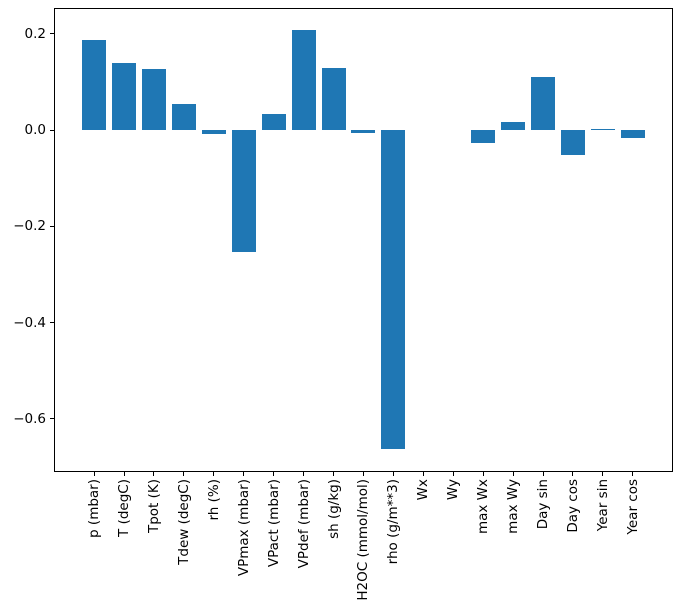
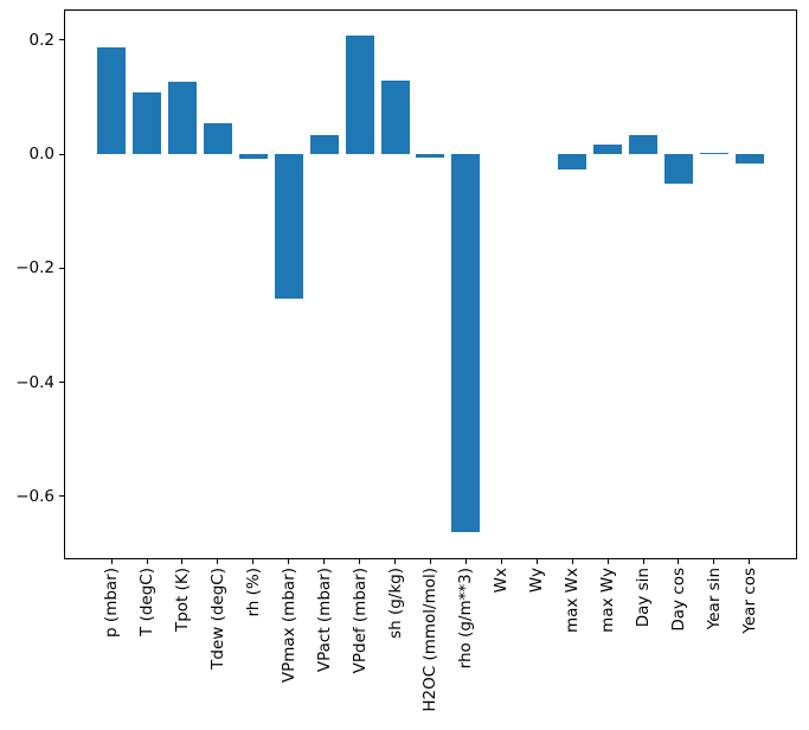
T (degC): 0.14 -> 0.11
Day sin: 0.11 -> 0.03
